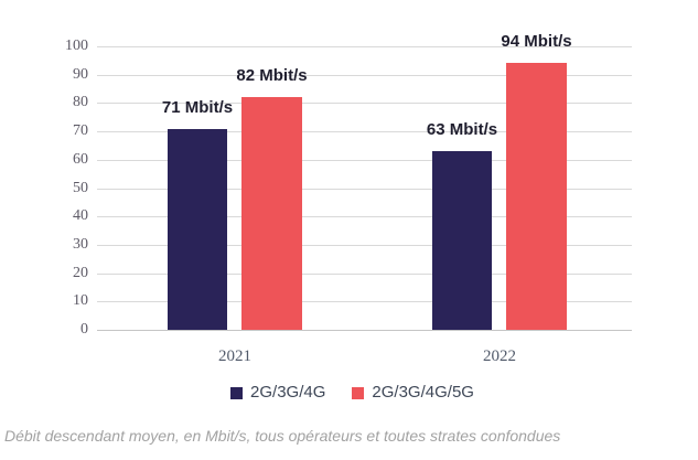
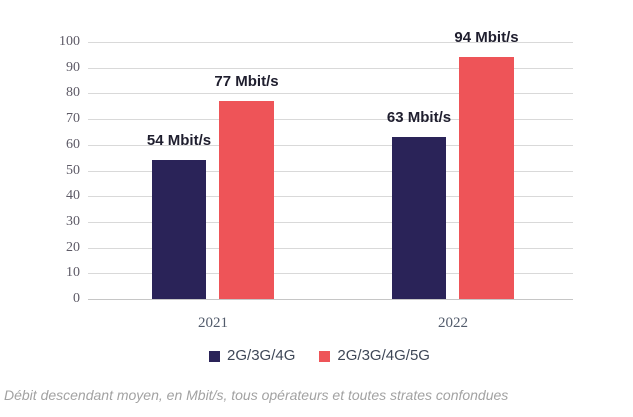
2G/3G/4G/2021: 71 -> 54
2G/3G/4G/5G/2021: 82 -> 77
